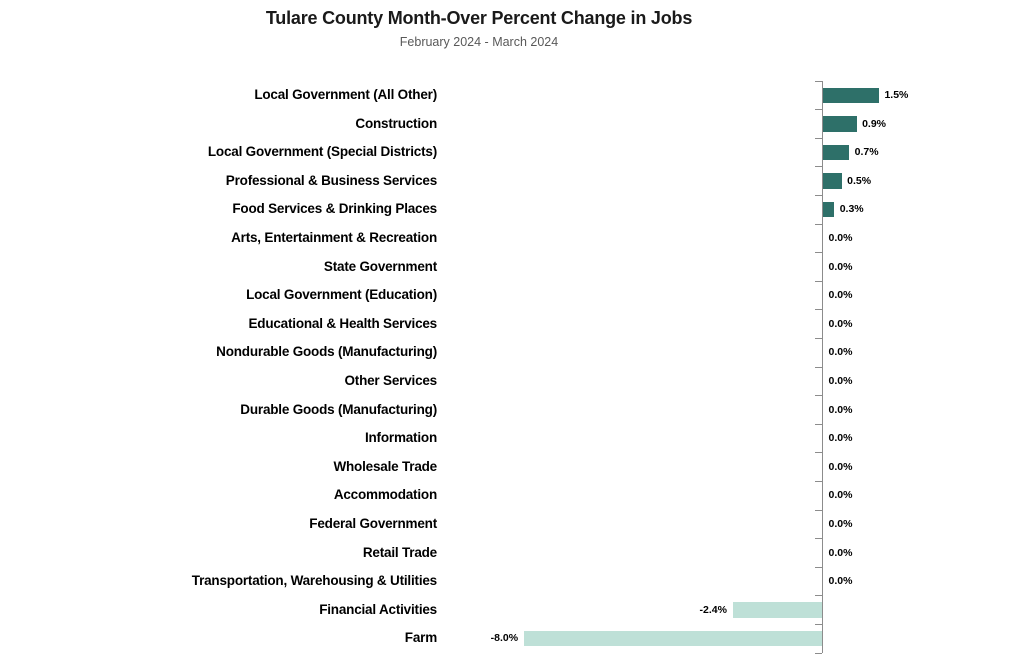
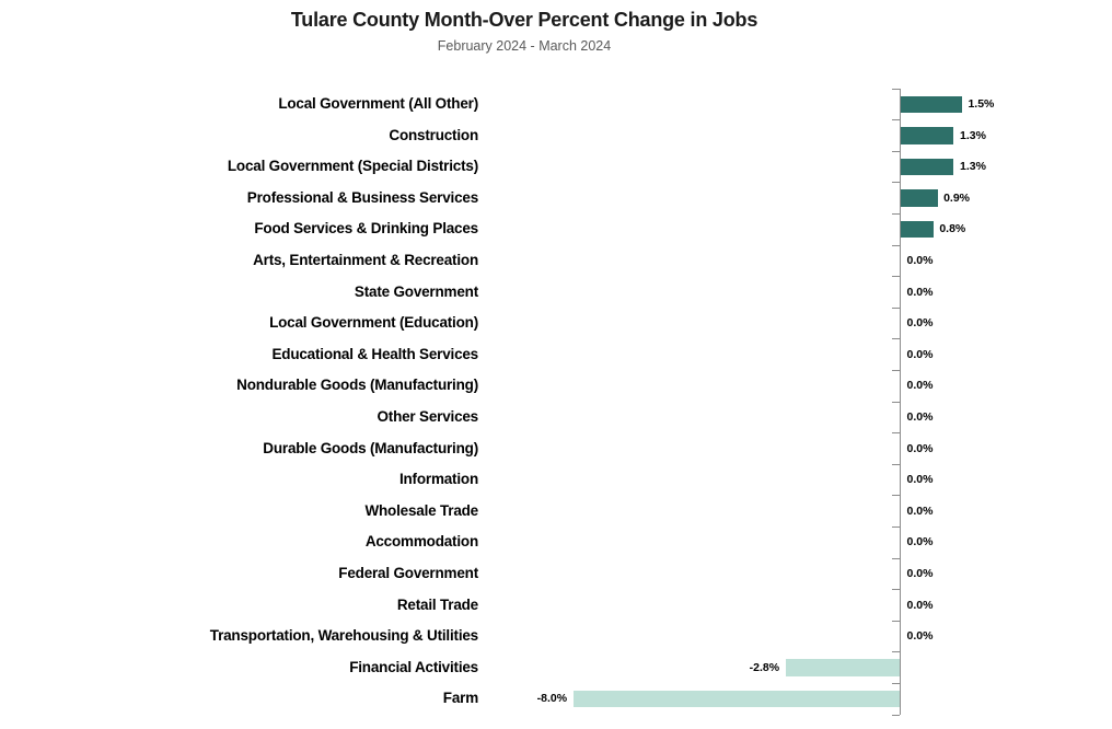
Construction: 0.9% -> 1.3%
Local Government (Special Districts): 0.7% -> 1.3%
Professional & Business Services: 0.5% -> 0.9%
Food Services & Drinking Places: 0.3% -> 0.8%
Financial Activities: -2.4% -> -2.8%
